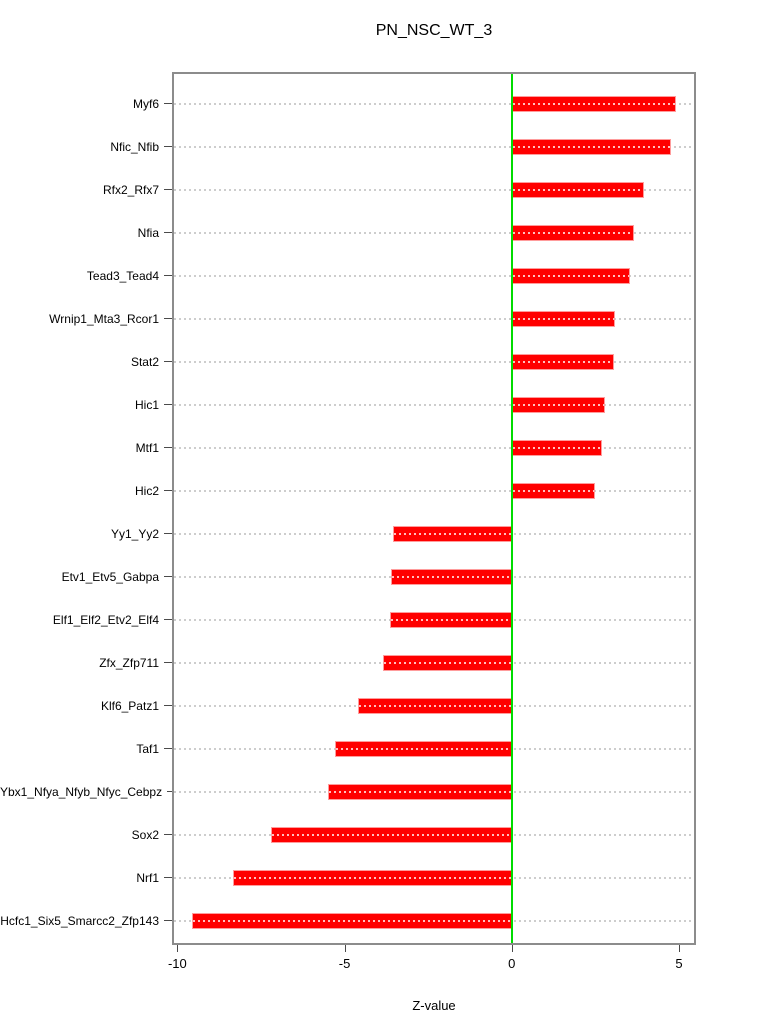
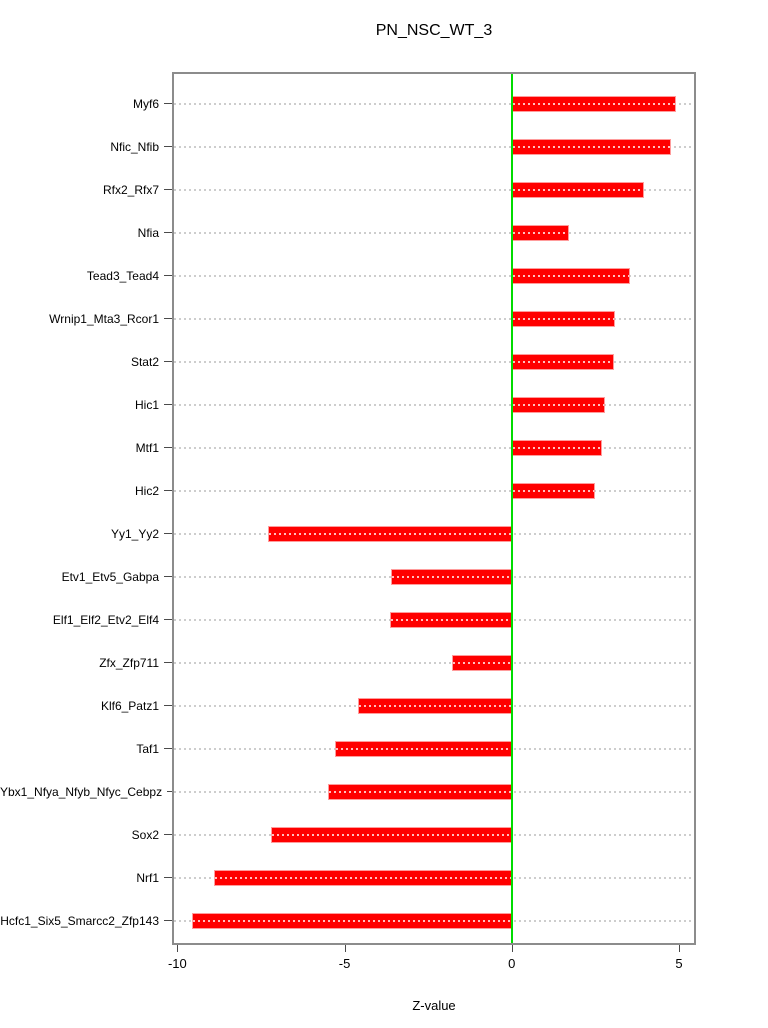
Nfia: 3.6 -> 1.7
Yy1_Yy2: -3.5 -> -7.3
Zfx_Zfp711: -3.9 -> -1.8
Nrf1: -8.3 -> -8.9
